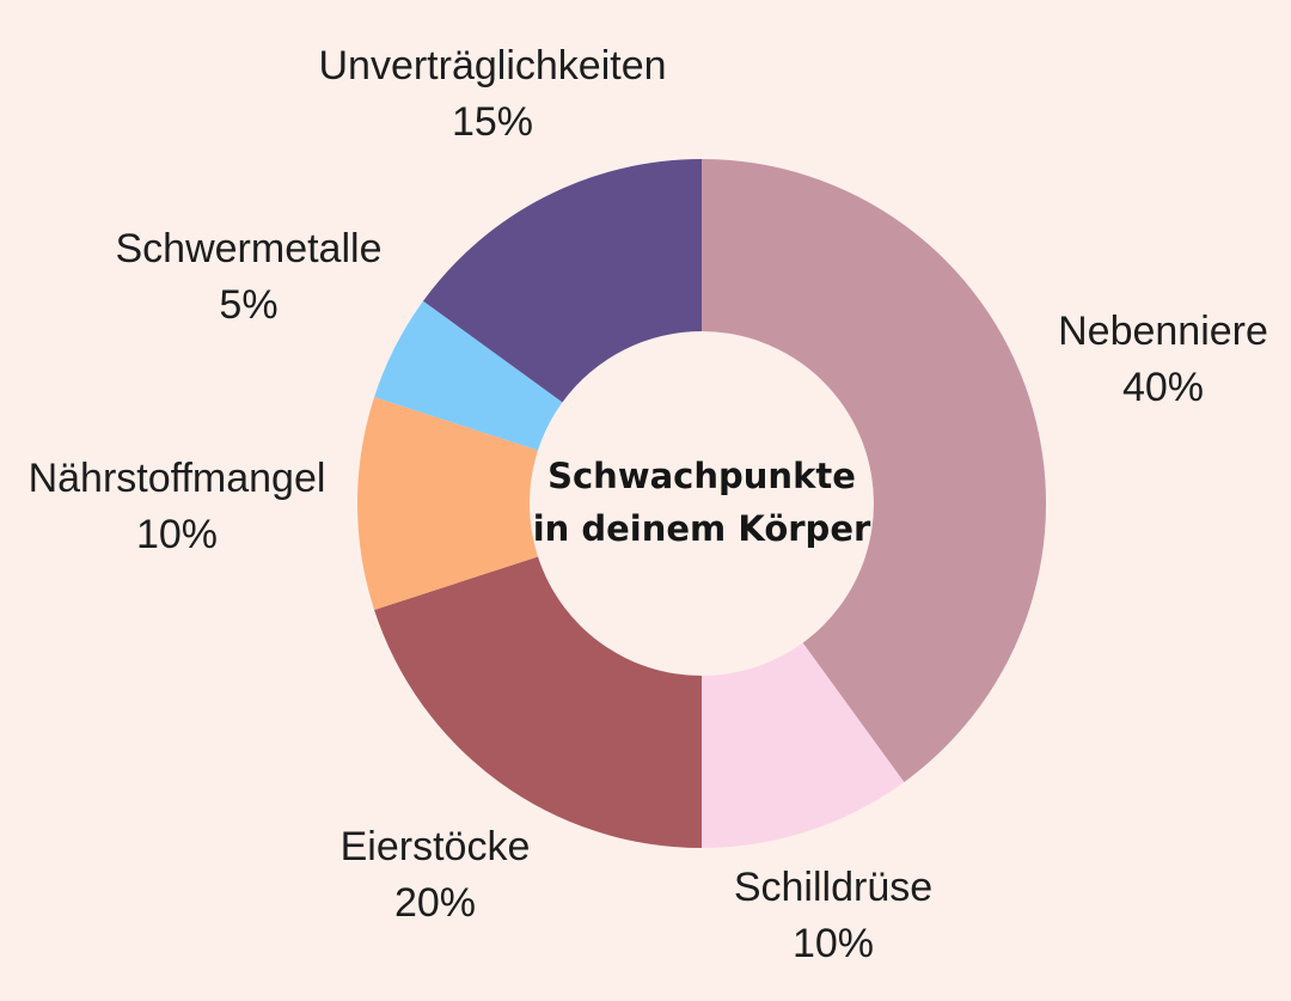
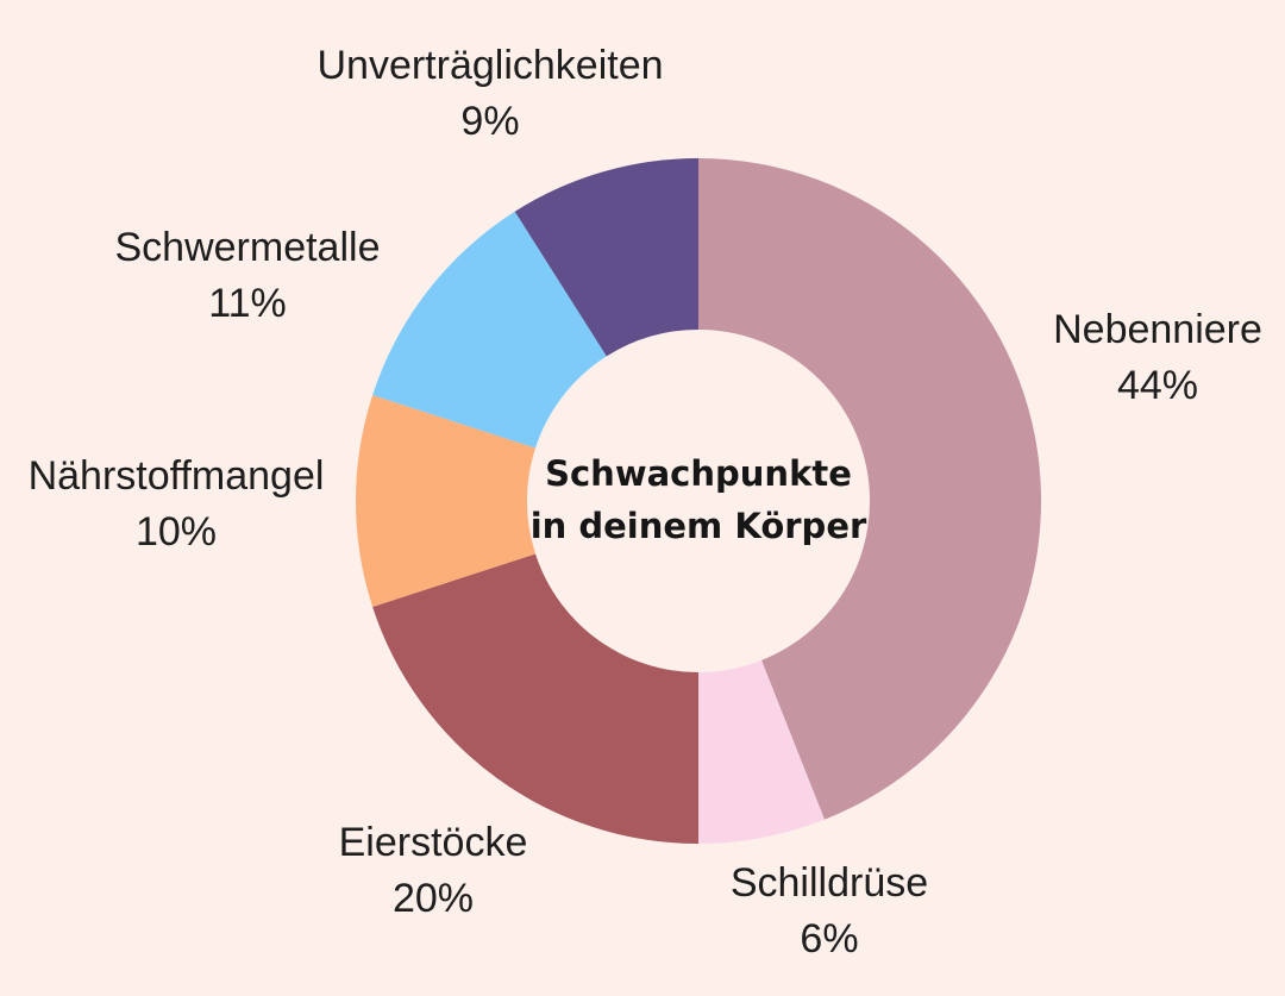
Nebenniere: 40% -> 44%
Schilldrüse: 10% -> 6%
Schwermetalle: 5% -> 11%
Unverträglichkeiten: 15% -> 9%
